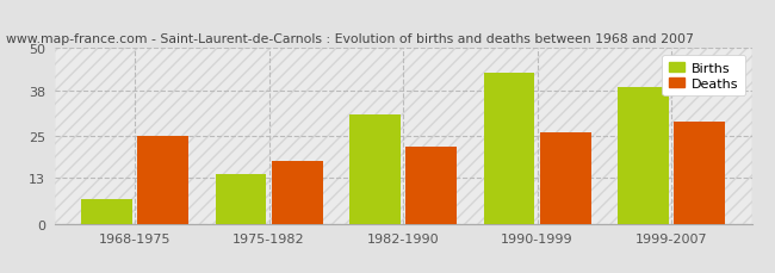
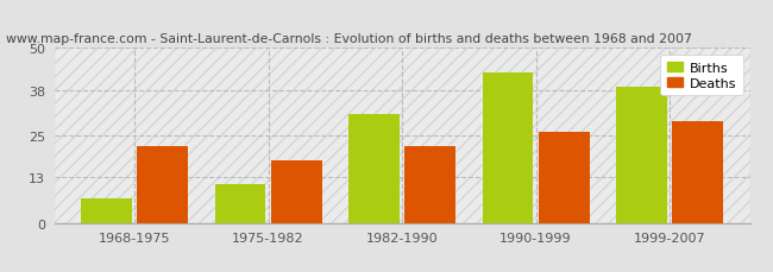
Deaths/1968-1975: 25 -> 22
Births/1975-1982: 14 -> 11
